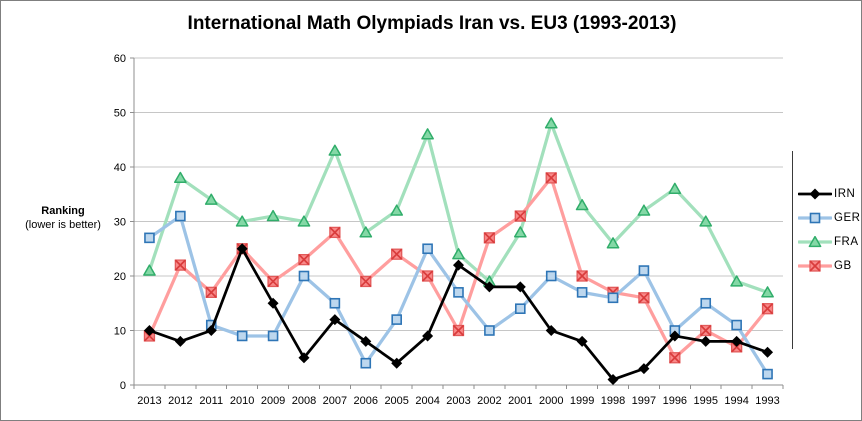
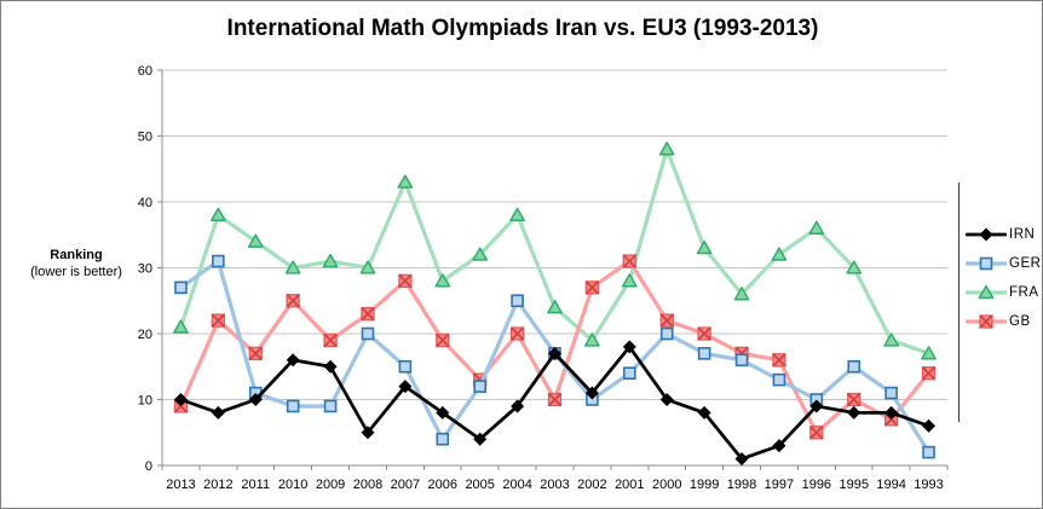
IRN/2010: 25 -> 16
GB/2005: 24 -> 13
FRA/2004: 46 -> 38
IRN/2003: 22 -> 17
IRN/2002: 18 -> 11
GB/2000: 38 -> 22
GER/1997: 21 -> 13
